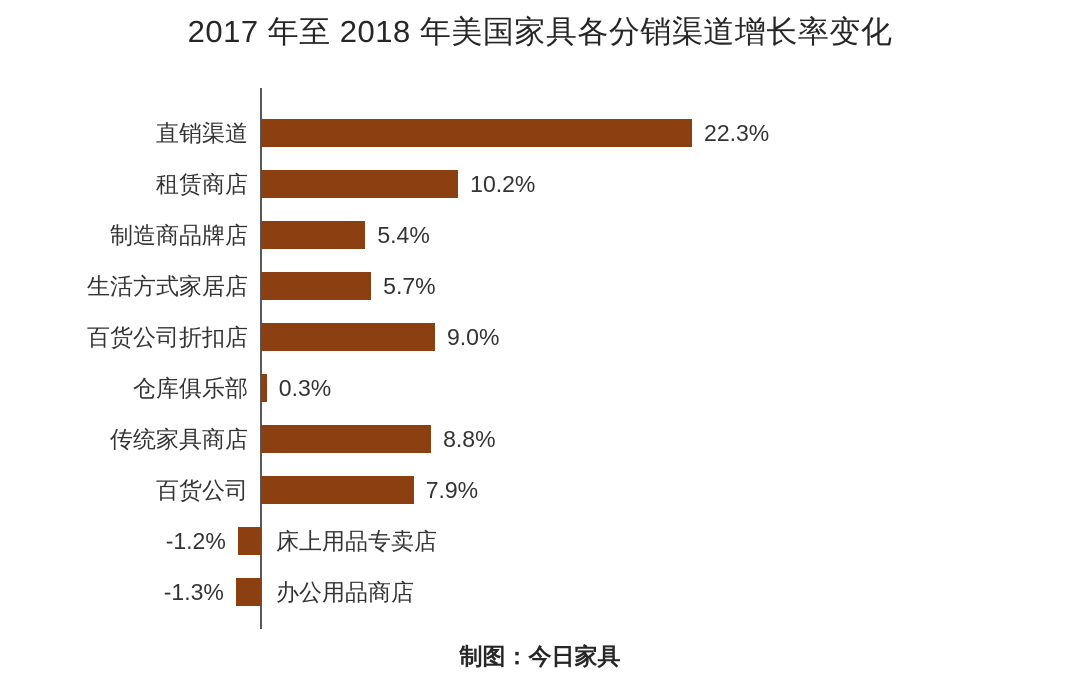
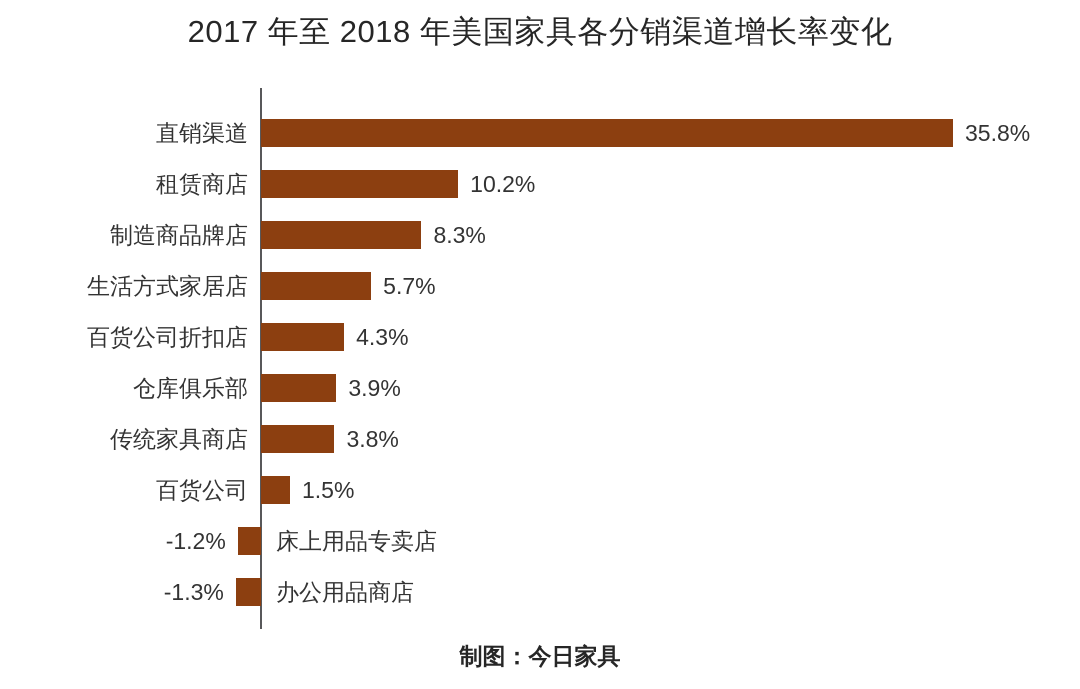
直销渠道: 22.3% -> 35.8%
制造商品牌店: 5.4% -> 8.3%
百货公司折扣店: 9.0% -> 4.3%
仓库俱乐部: 0.3% -> 3.9%
传统家具商店: 8.8% -> 3.8%
百货公司: 7.9% -> 1.5%
